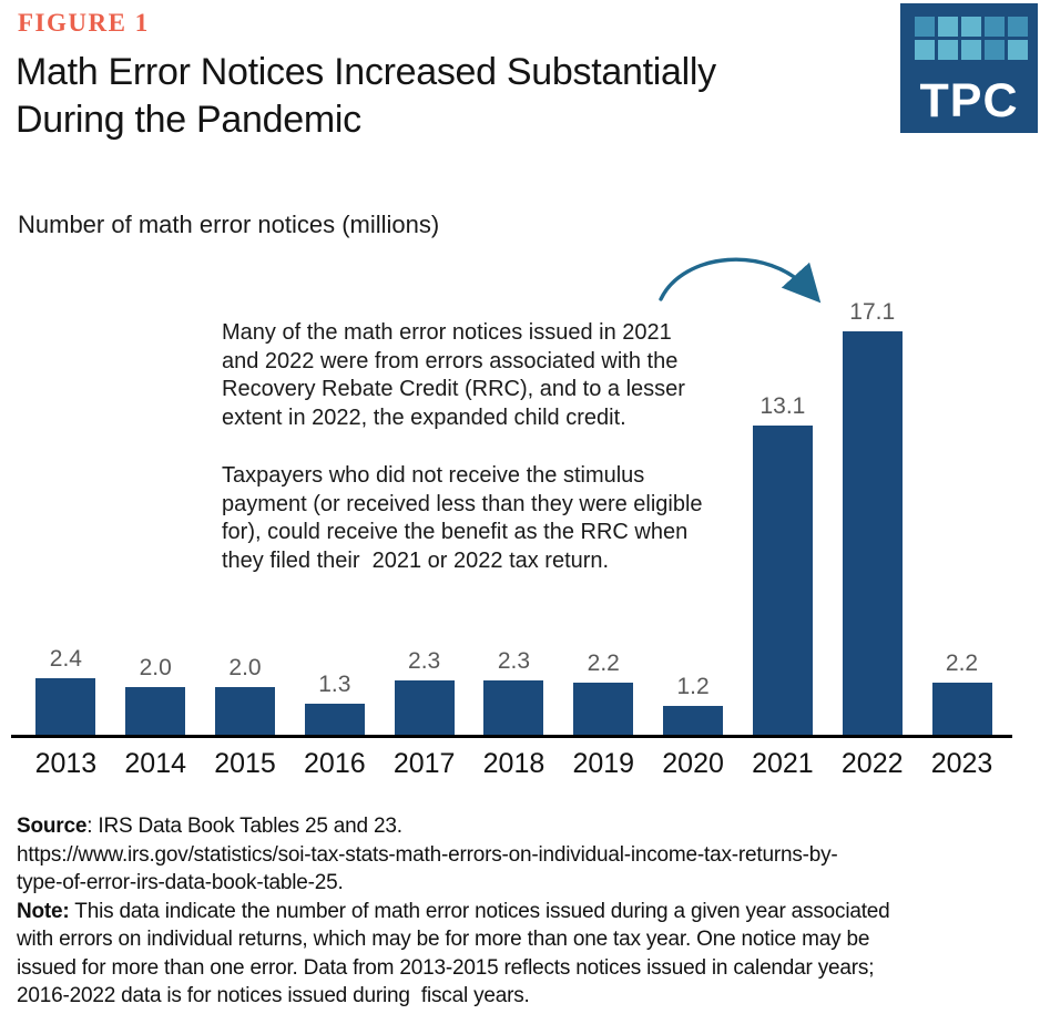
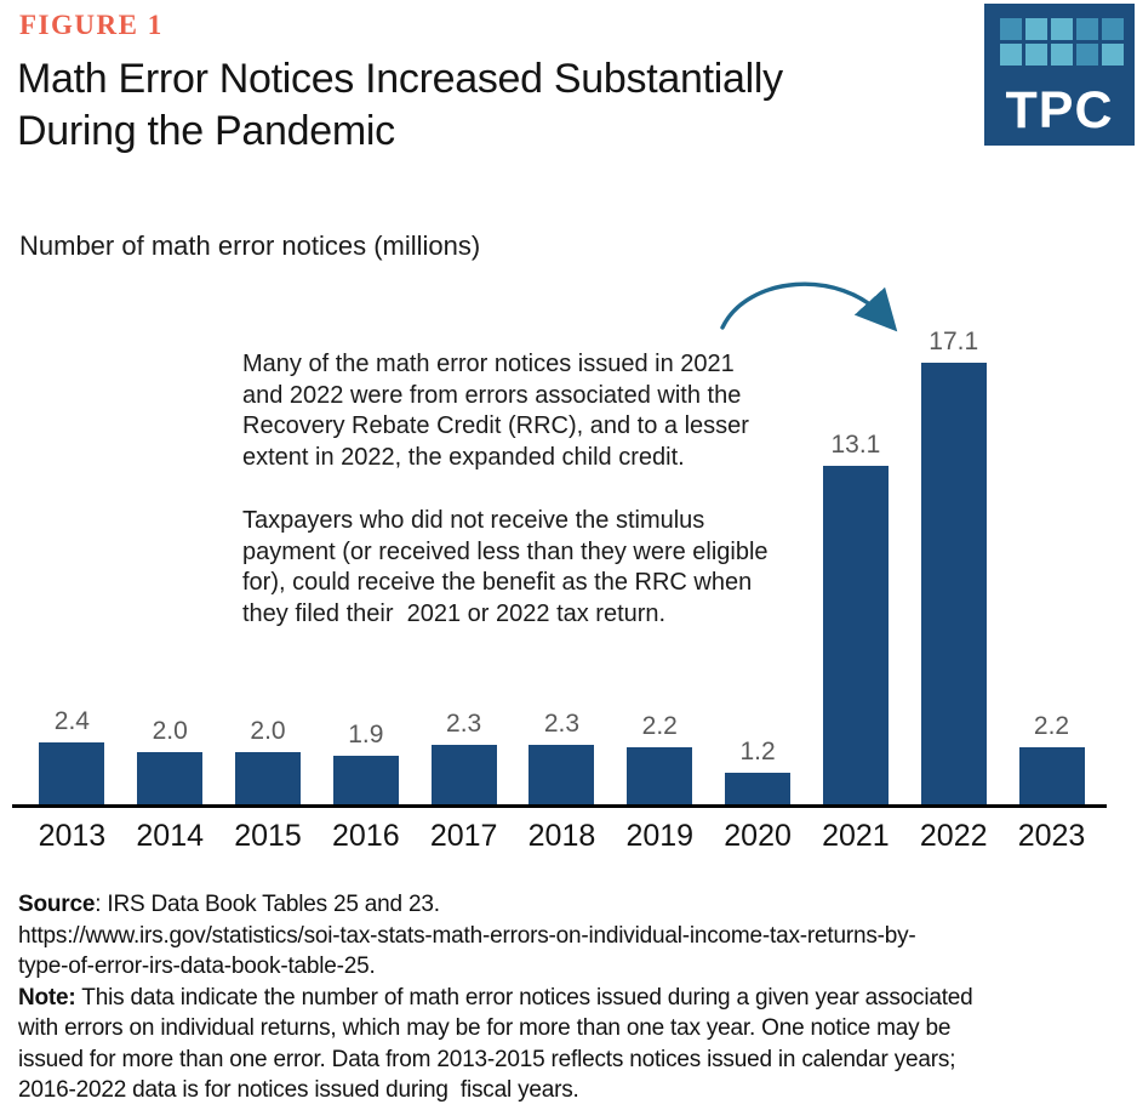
2016: 1.3 -> 1.9
